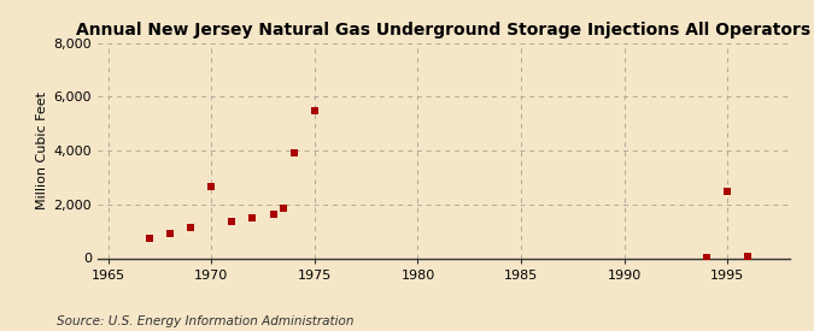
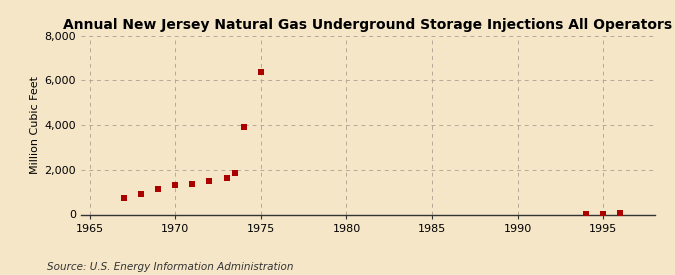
1970: 2,650 -> 1,300
1975: 5,500 -> 6,400
1995: 2,500 -> 40
